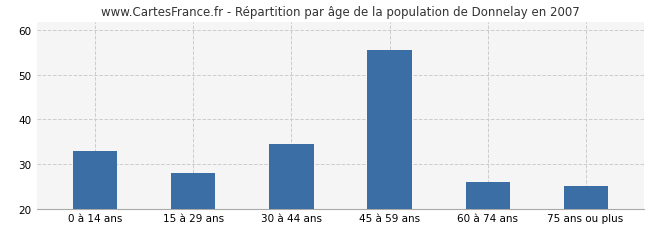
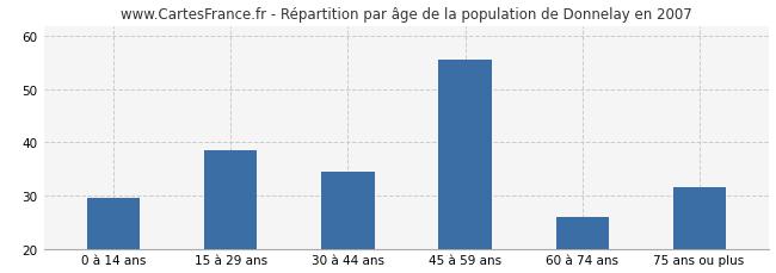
0 à 14 ans: 33.0 -> 29.5
15 à 29 ans: 28.0 -> 38.5
75 ans ou plus: 25.0 -> 31.5
